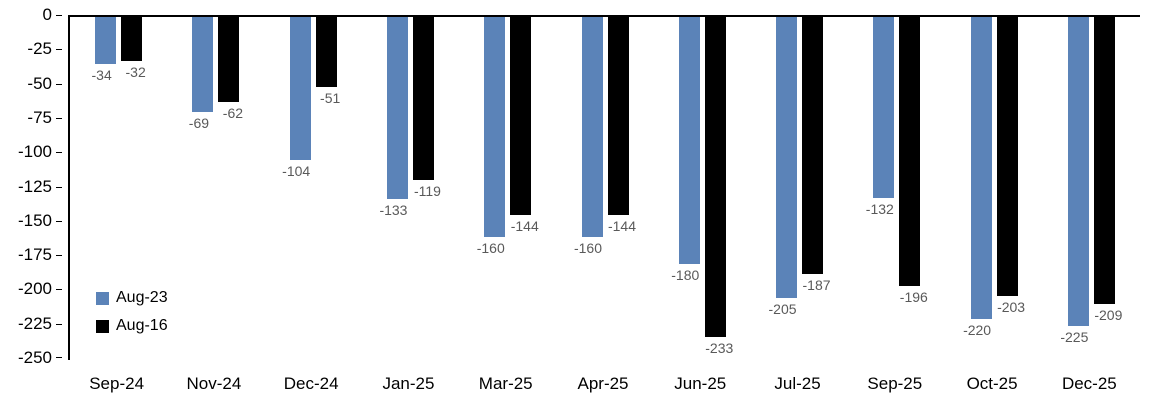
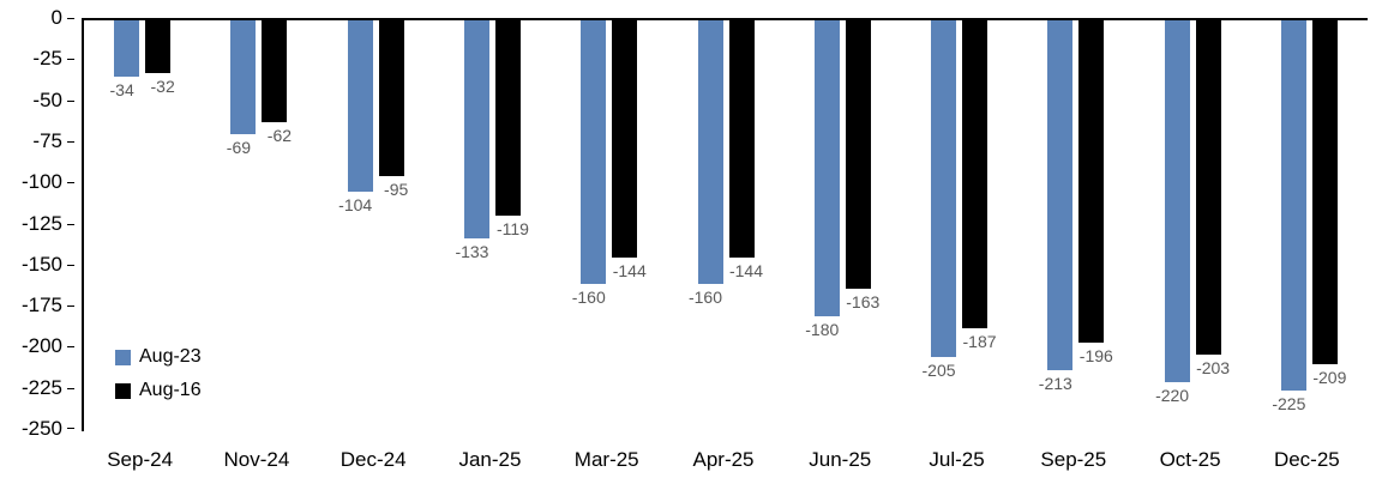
Aug-16/Dec-24: -51 -> -95
Aug-16/Jun-25: -233 -> -163
Aug-23/Sep-25: -132 -> -213
